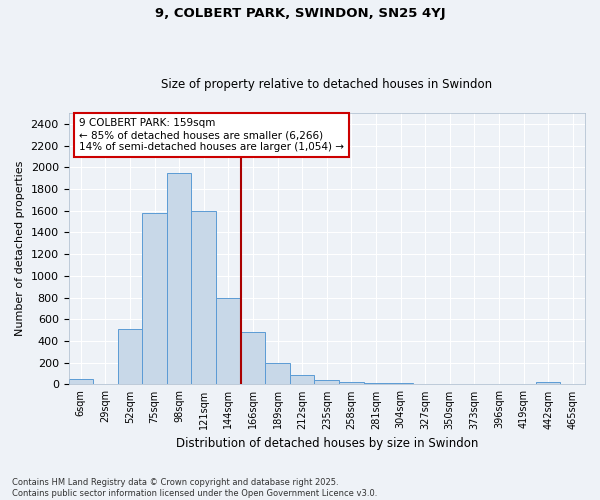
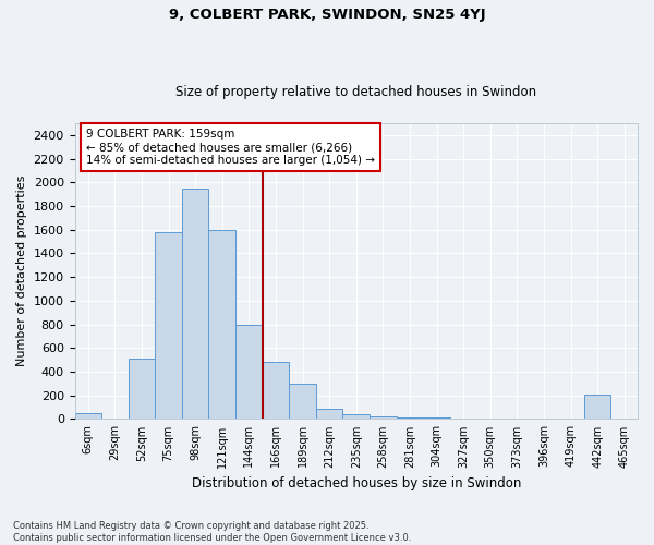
189sqm: 200 -> 300
442sqm: 20 -> 210
